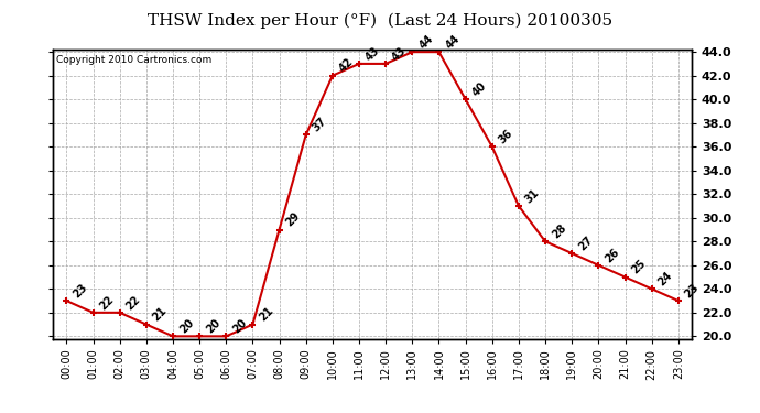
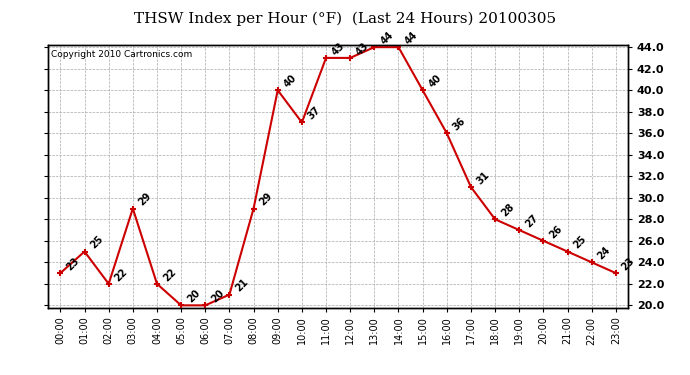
01:00: 22 -> 25
03:00: 21 -> 29
04:00: 20 -> 22
09:00: 37 -> 40
10:00: 42 -> 37
